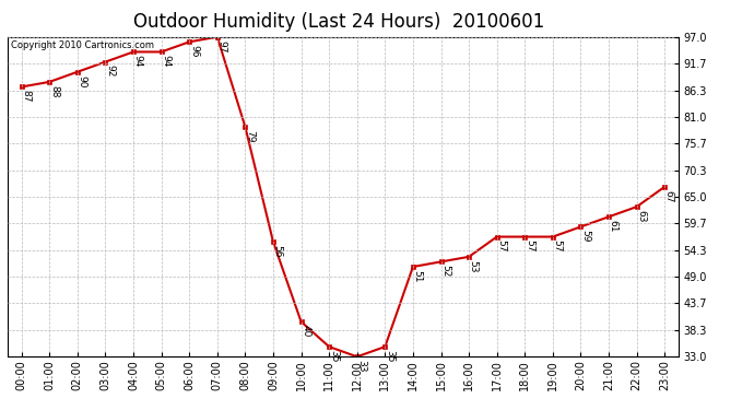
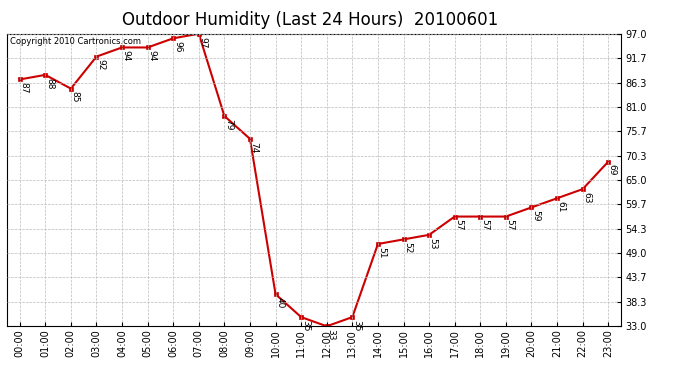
02:00: 90 -> 85
09:00: 56 -> 74
23:00: 67 -> 69
